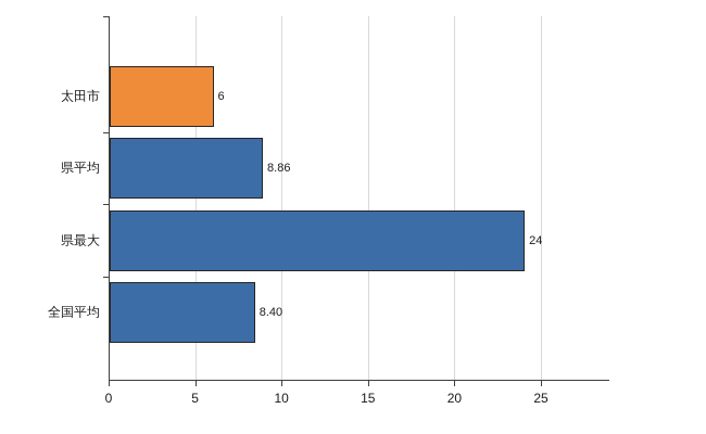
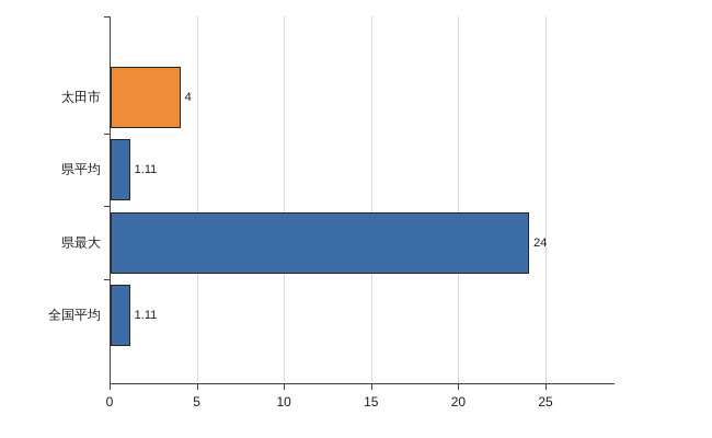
太田市: 6 -> 4
県平均: 8.86 -> 1.11
全国平均: 8.40 -> 1.11
